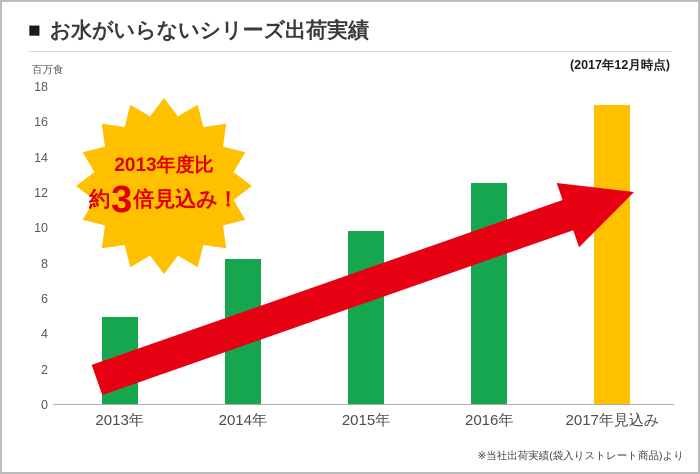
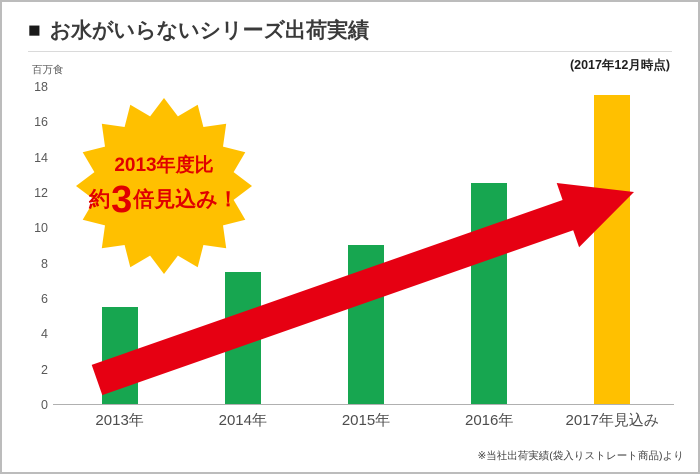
2013年: 4.9 -> 5.5
2014年: 8.2 -> 7.5
2015年: 9.8 -> 9.0
2017年見込み: 16.9 -> 17.5
